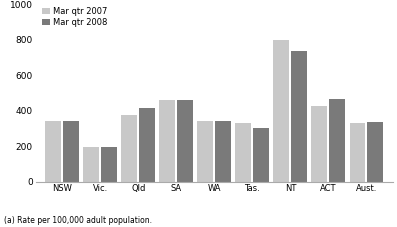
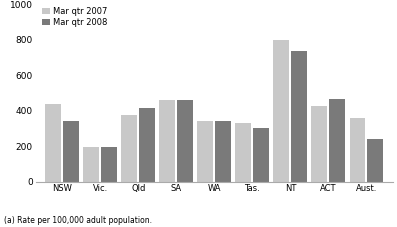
Mar qtr 2007/NSW: 340 -> 440
Mar qtr 2007/Aust.: 330 -> 360
Mar qtr 2008/Aust.: 340 -> 240
